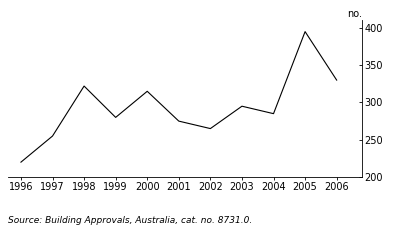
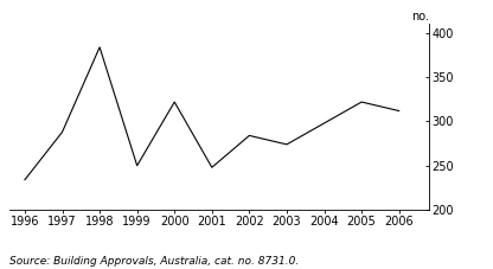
1996: 220 -> 234
1997: 255 -> 288
1998: 322 -> 384
1999: 280 -> 250
2000: 315 -> 322
2001: 275 -> 248
2002: 265 -> 284
2003: 295 -> 274
2004: 285 -> 298
2005: 395 -> 322
2006: 330 -> 312
